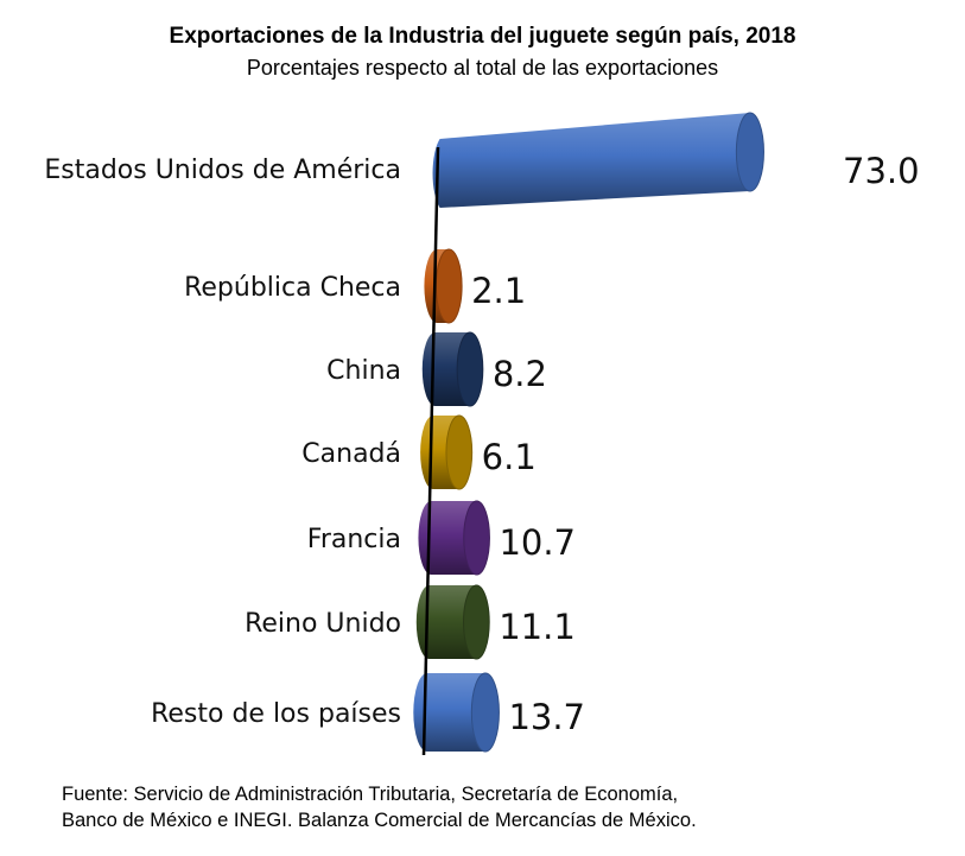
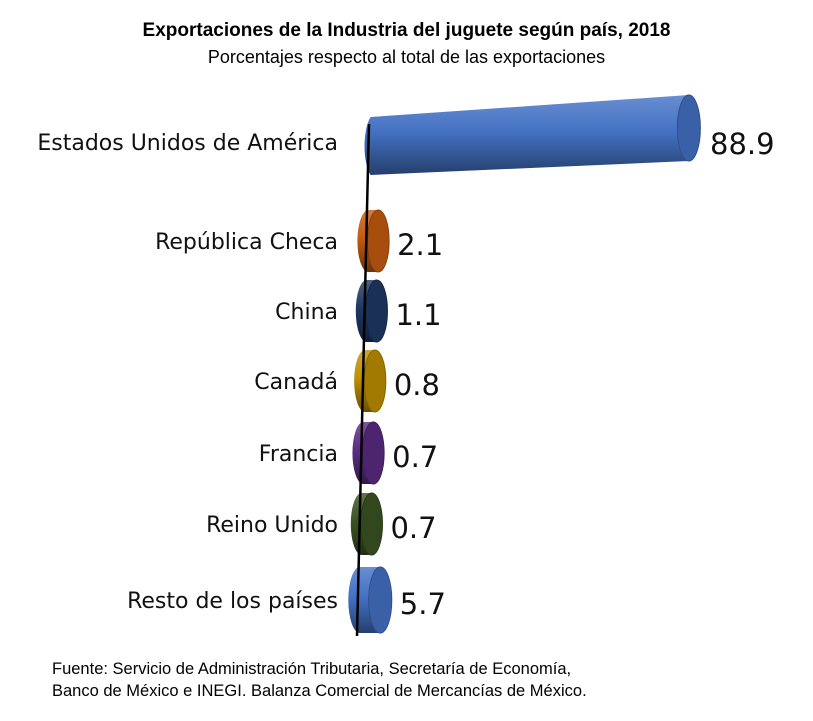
Estados Unidos de América: 73.0 -> 88.9
China: 8.2 -> 1.1
Canadá: 6.1 -> 0.8
Francia: 10.7 -> 0.7
Reino Unido: 11.1 -> 0.7
Resto de los países: 13.7 -> 5.7
